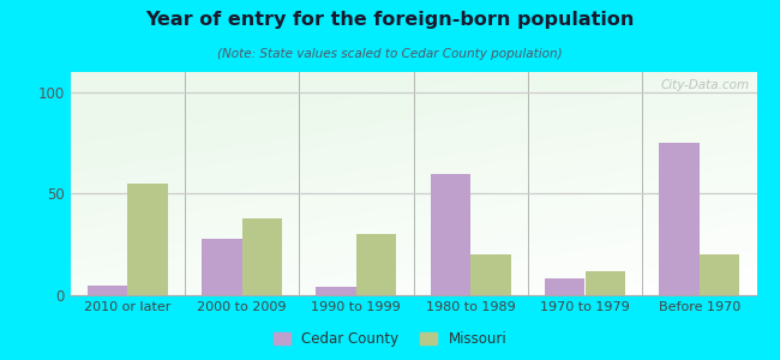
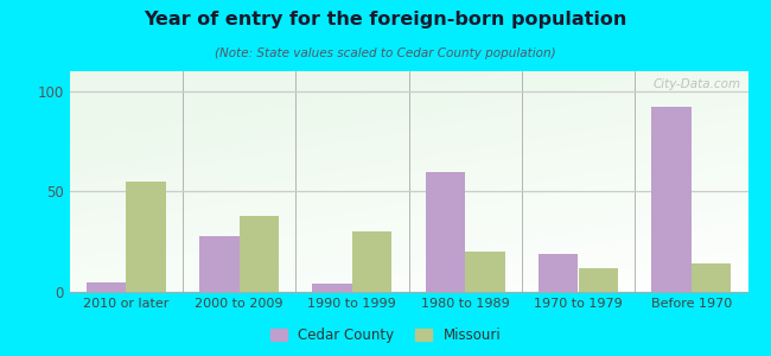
Cedar County/1970 to 1979: 8 -> 19
Cedar County/Before 1970: 75 -> 92
Missouri/Before 1970: 20 -> 14
